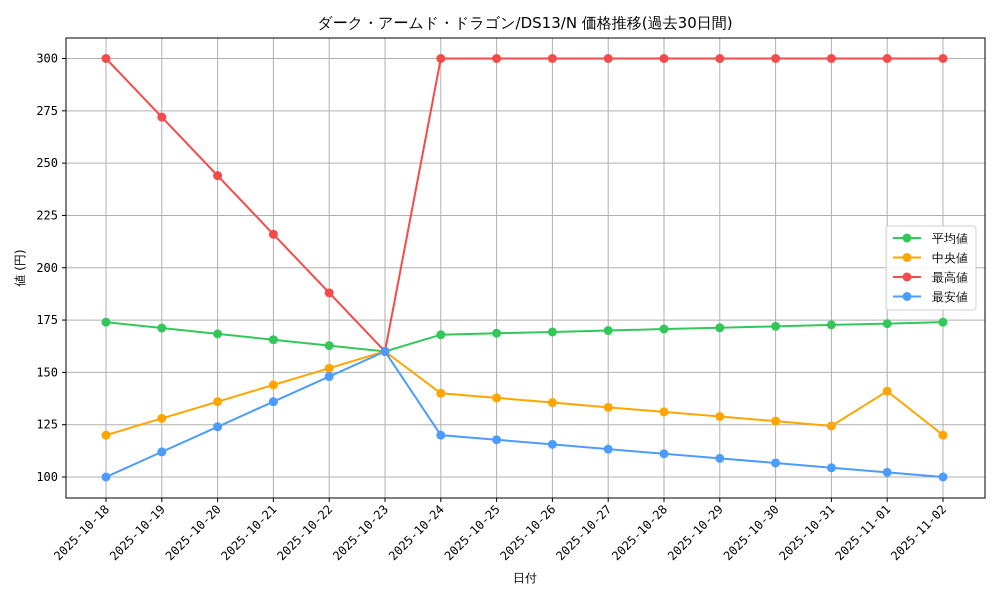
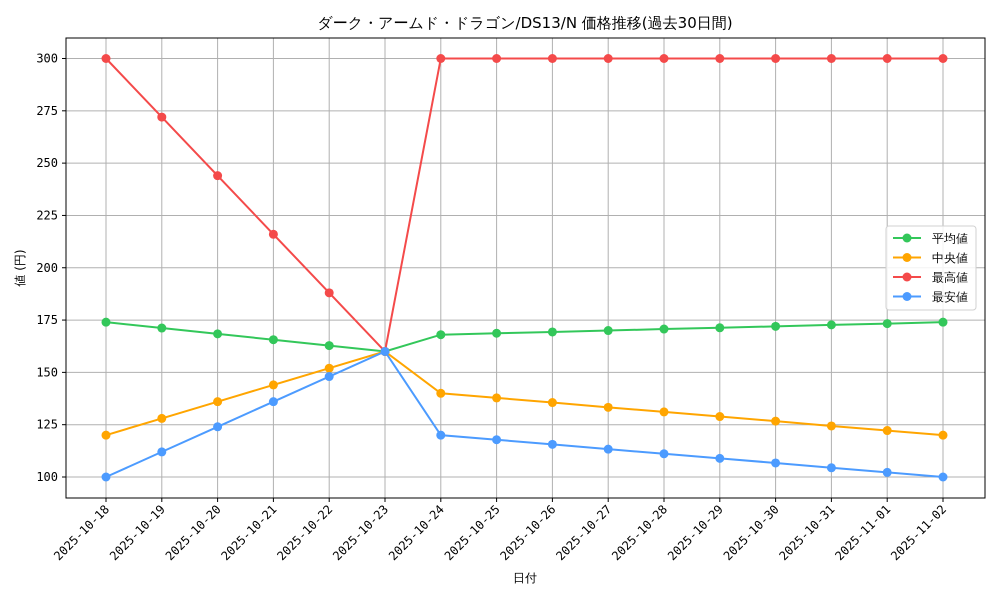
中央値/2025-11-01: 141 -> 122
